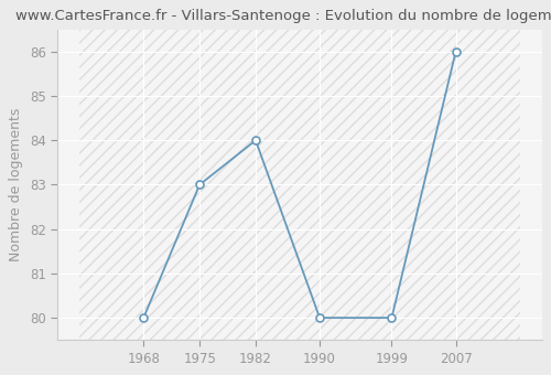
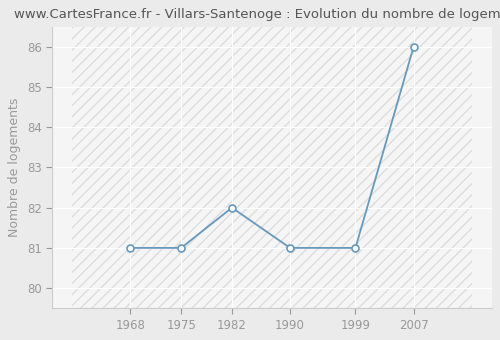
1968: 80 -> 81
1975: 83 -> 81
1982: 84 -> 82
1990: 80 -> 81
1999: 80 -> 81
